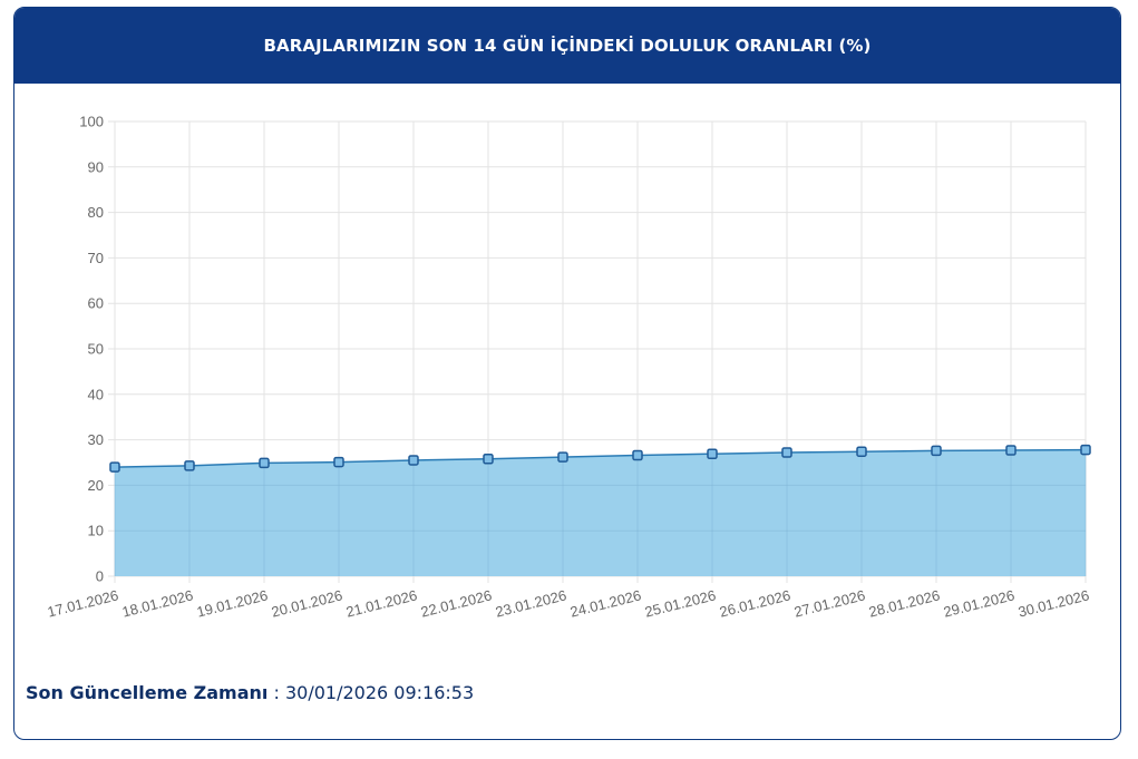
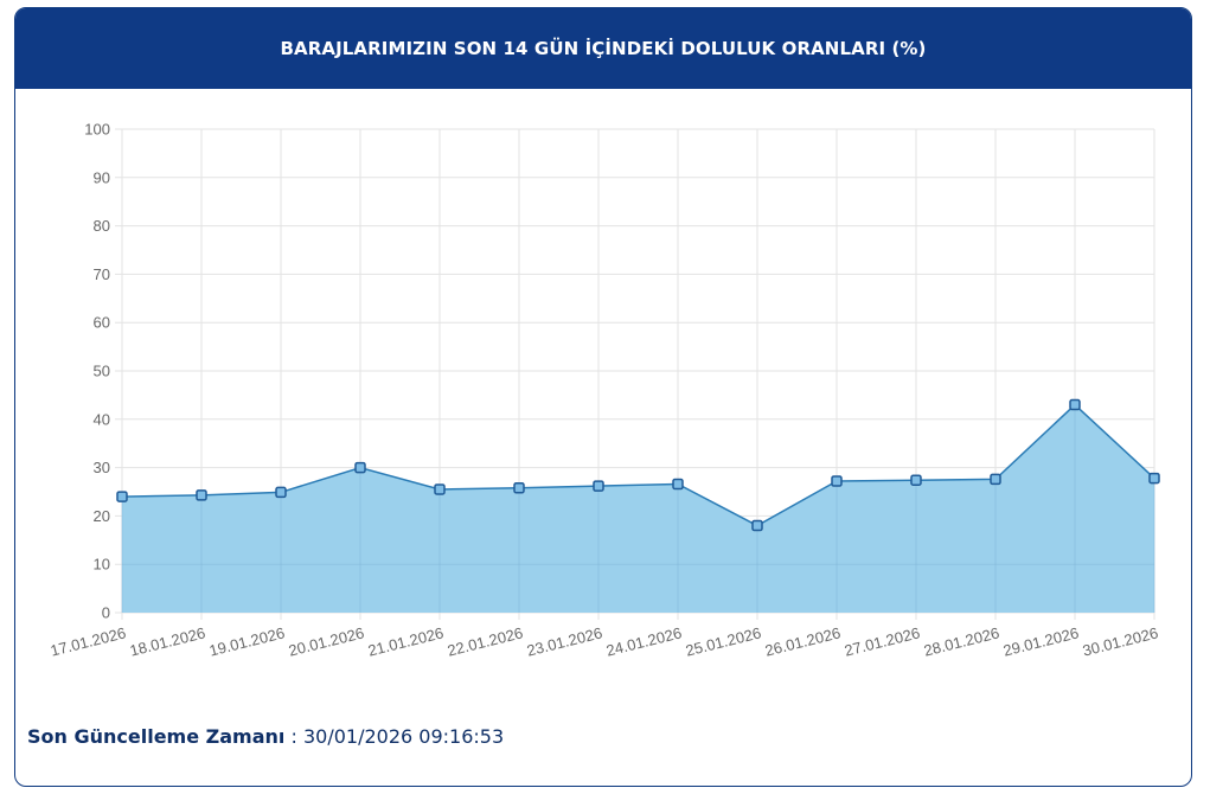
20.01.2026: 25 -> 30
25.01.2026: 27 -> 18
29.01.2026: 28 -> 43
